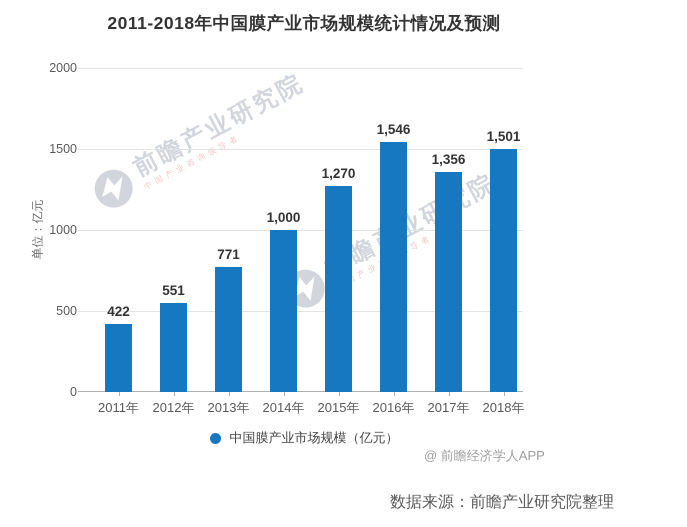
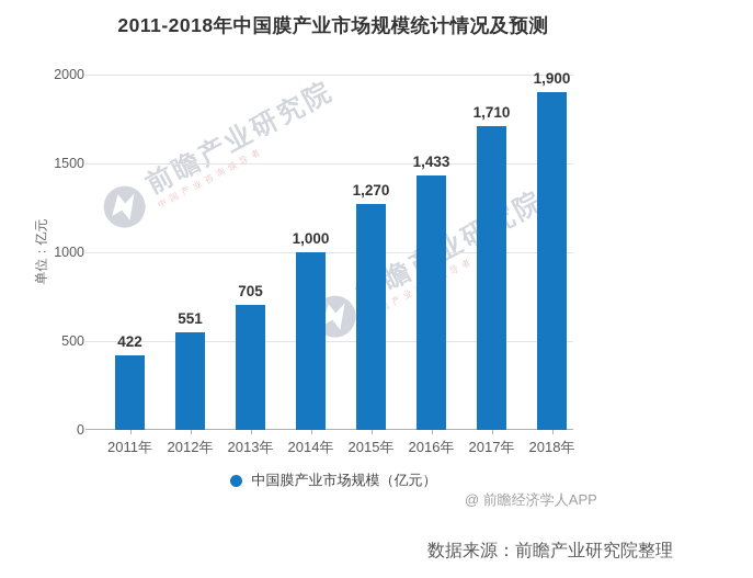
2013年: 771 -> 705
2016年: 1,546 -> 1,433
2017年: 1,356 -> 1,710
2018年: 1,501 -> 1,900
